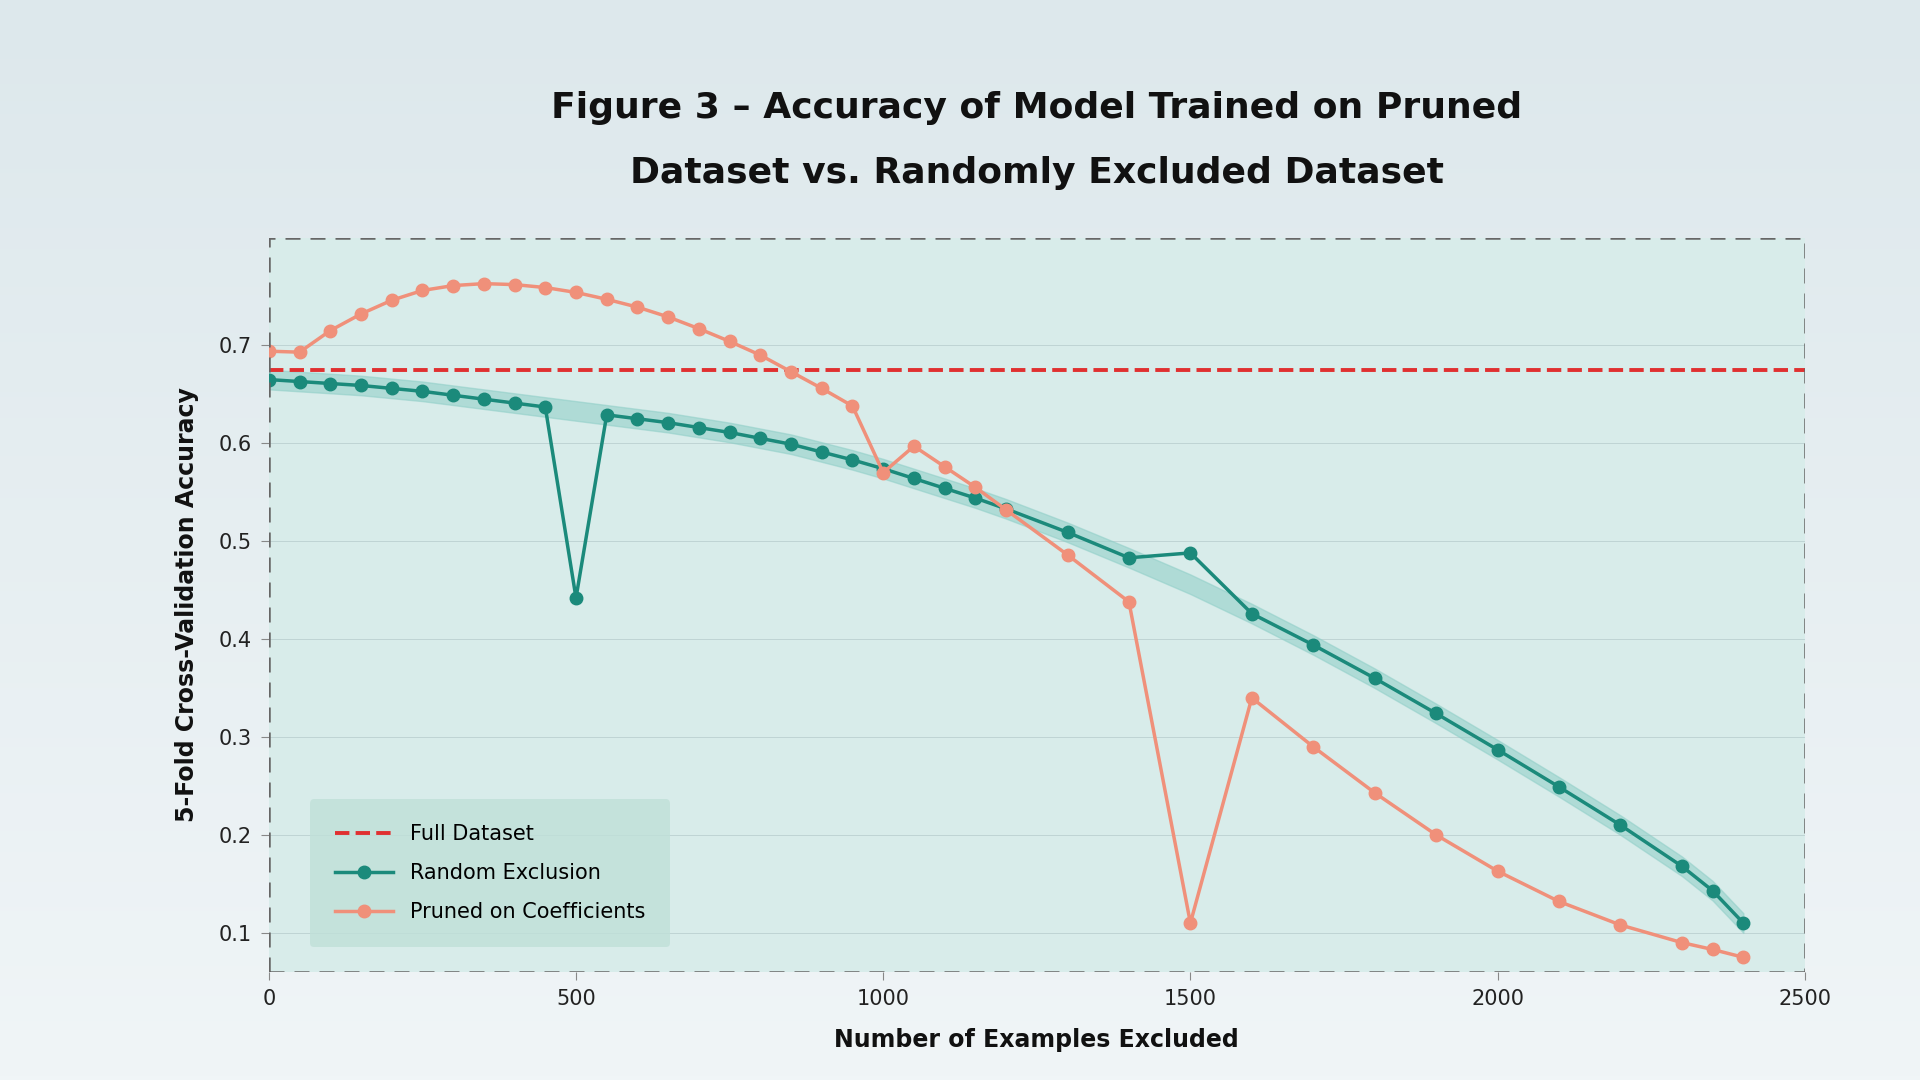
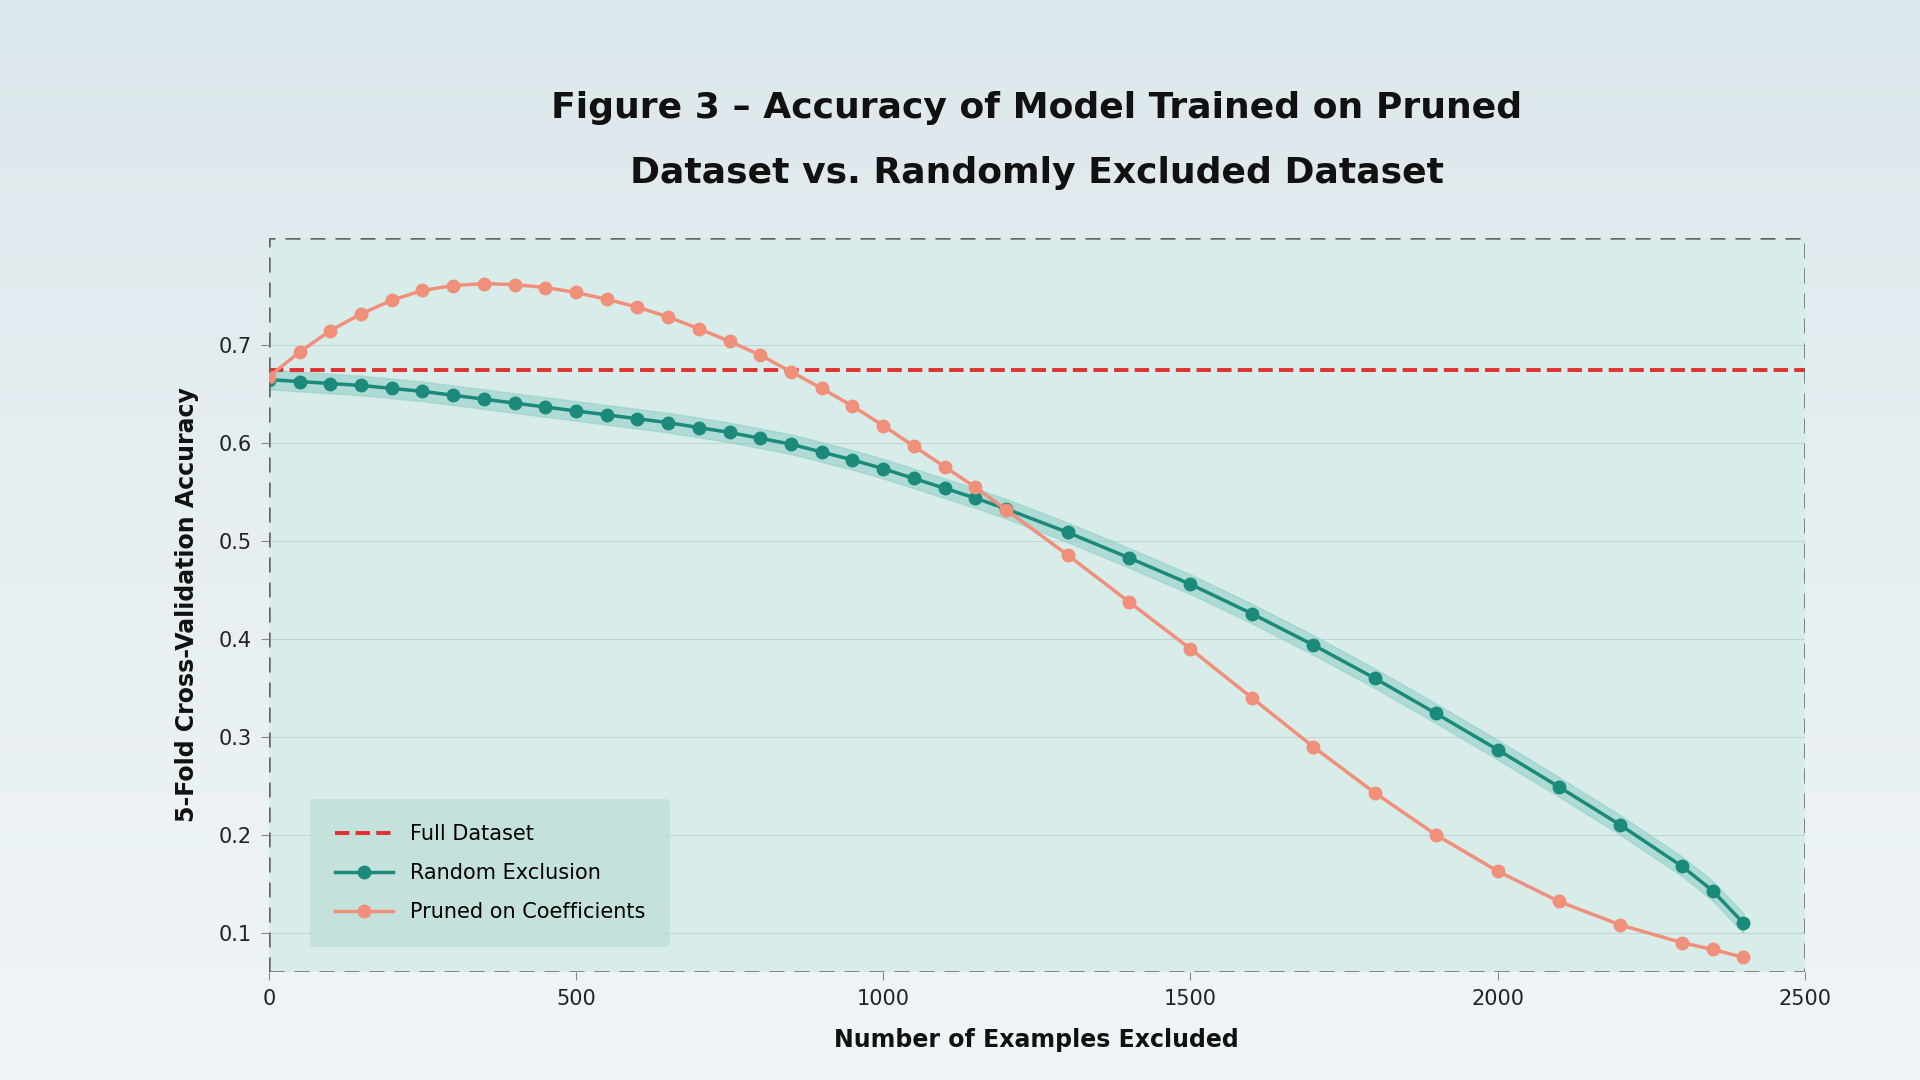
Pruned on Coefficients/0: 0.694 -> 0.668
Random Exclusion/500: 0.442 -> 0.633
Pruned on Coefficients/1000: 0.570 -> 0.618
Random Exclusion/1500: 0.488 -> 0.456
Pruned on Coefficients/1500: 0.110 -> 0.390
